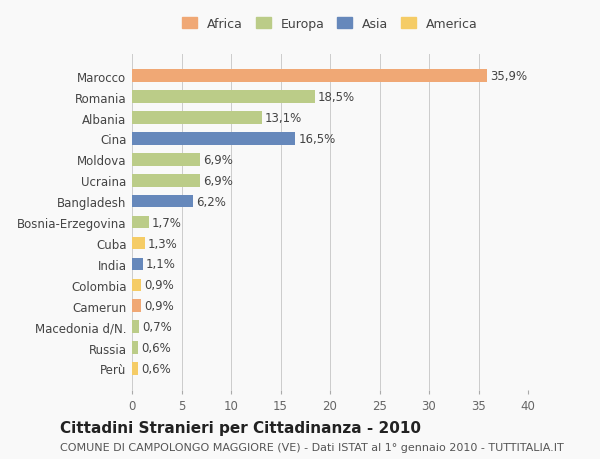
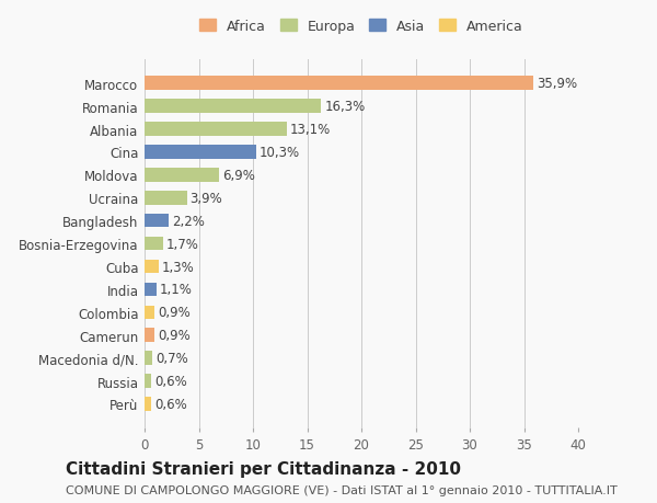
Romania: 18,5% -> 16,3%
Cina: 16,5% -> 10,3%
Ucraina: 6,9% -> 3,9%
Bangladesh: 6,2% -> 2,2%
